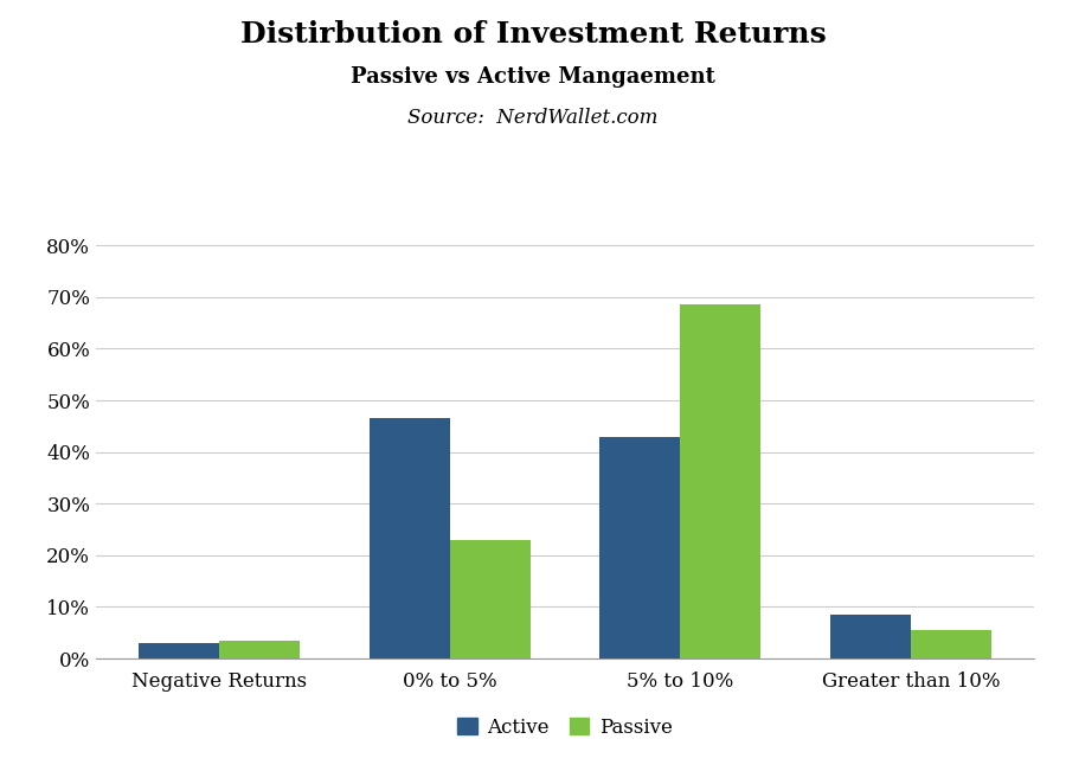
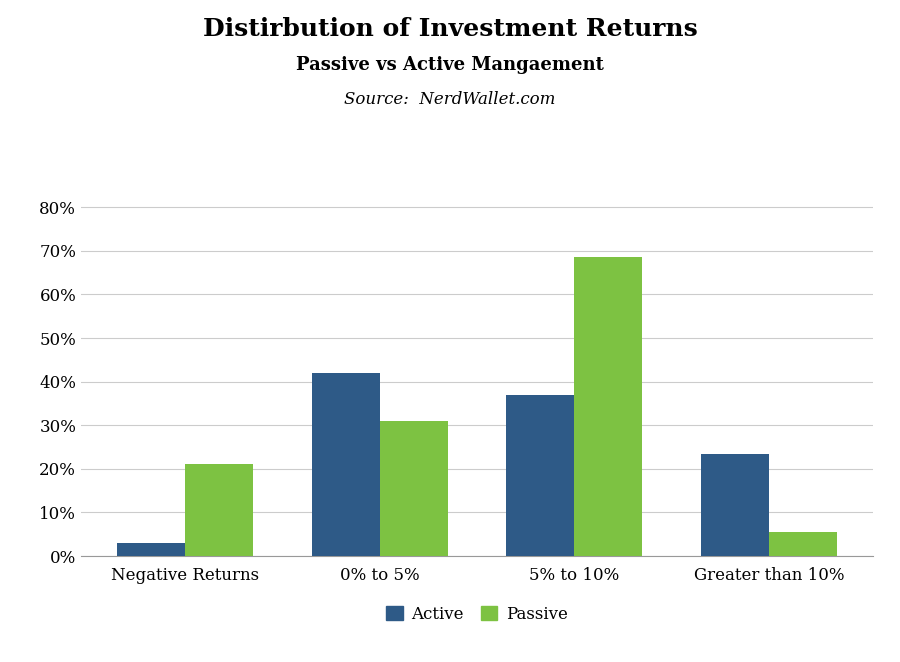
Passive/Negative Returns: 3.5% -> 21.0%
Active/0% to 5%: 46.5% -> 42.0%
Passive/0% to 5%: 23.0% -> 31.0%
Active/5% to 10%: 43.0% -> 37.0%
Active/Greater than 10%: 8.5% -> 23.5%
